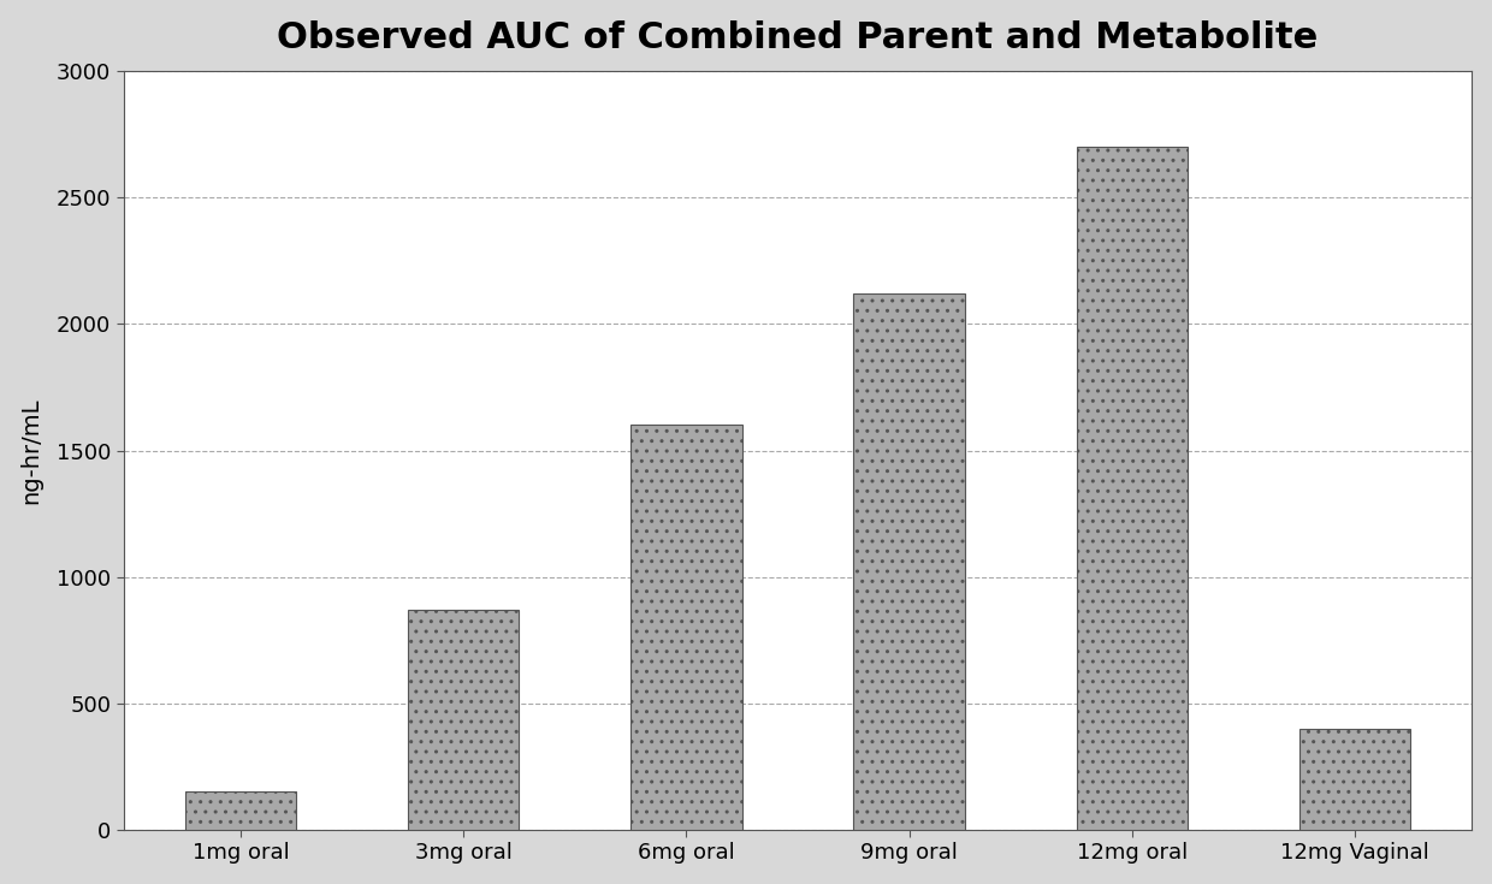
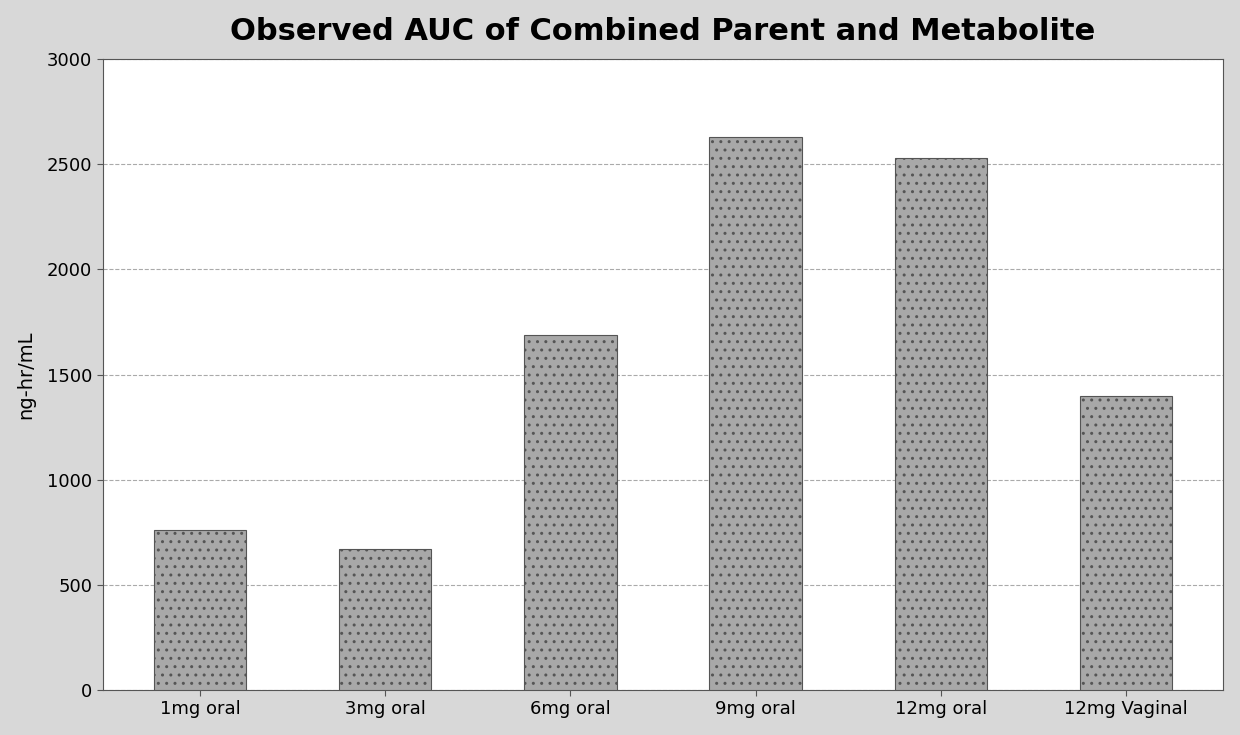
1mg oral: 150 -> 760
3mg oral: 870 -> 670
6mg oral: 1600 -> 1690
9mg oral: 2120 -> 2630
12mg oral: 2700 -> 2530
12mg Vaginal: 400 -> 1400
